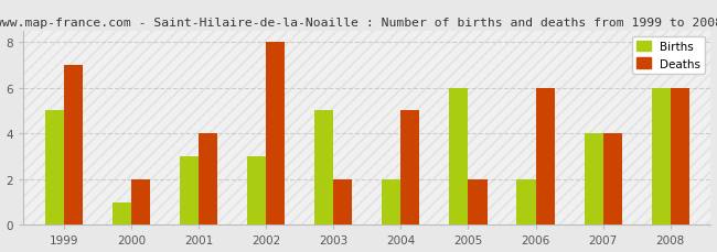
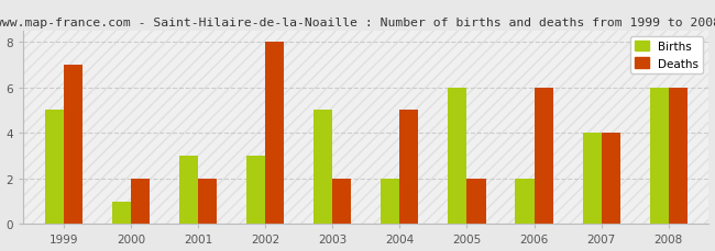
Deaths/2001: 4 -> 2
